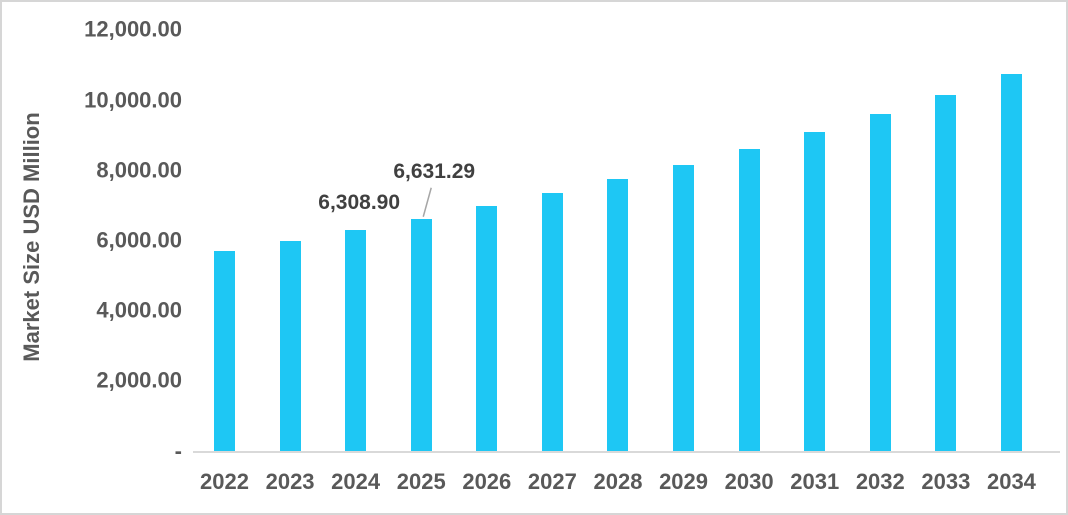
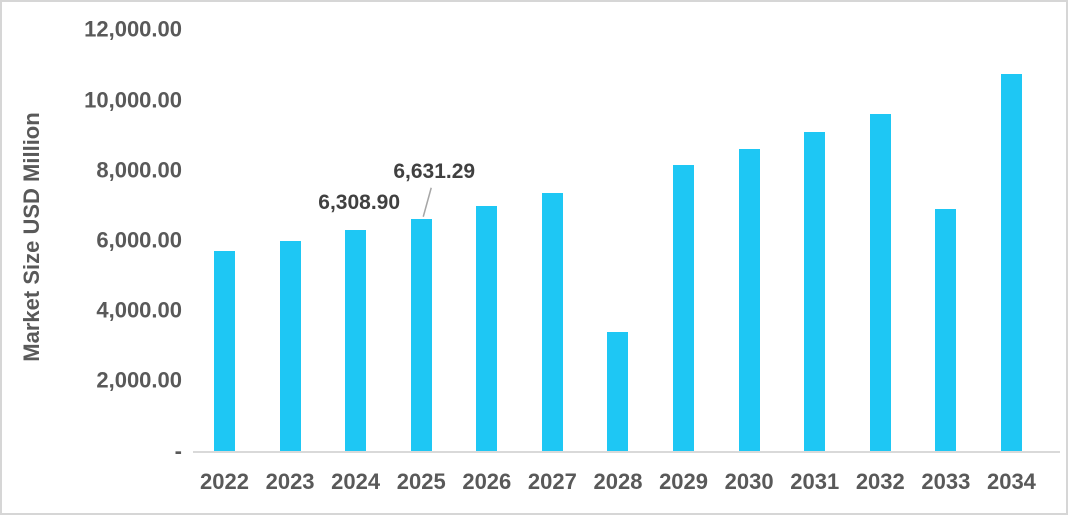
2028: 7800 -> 3400
2033: 10200 -> 6900
